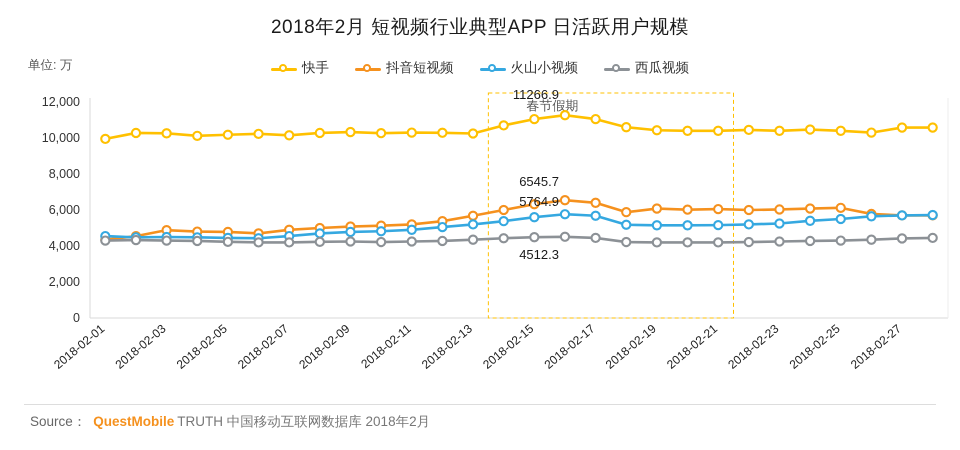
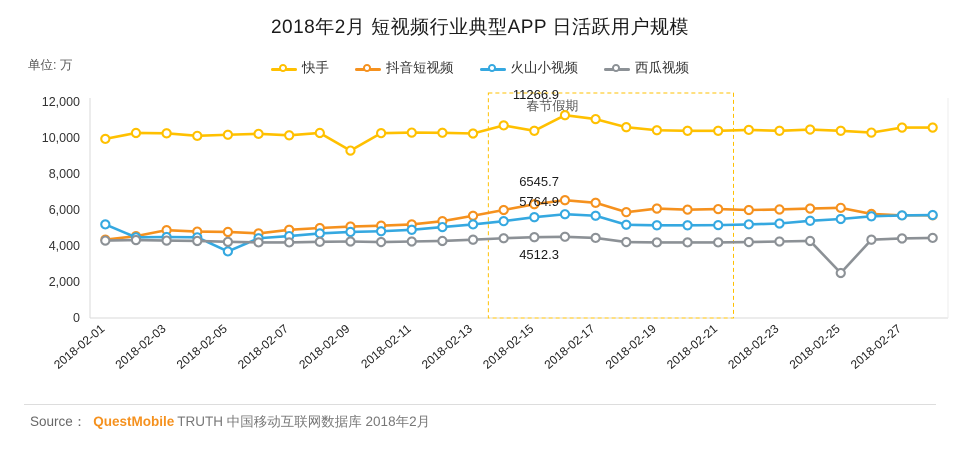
火山小视频/2018-02-01: 4600 -> 5200
火山小视频/2018-02-05: 4400 -> 3700
快手/2018-02-09: 10300 -> 9300
快手/2018-02-15: 11000 -> 10400
西瓜视频/2018-02-25: 4300 -> 2500
